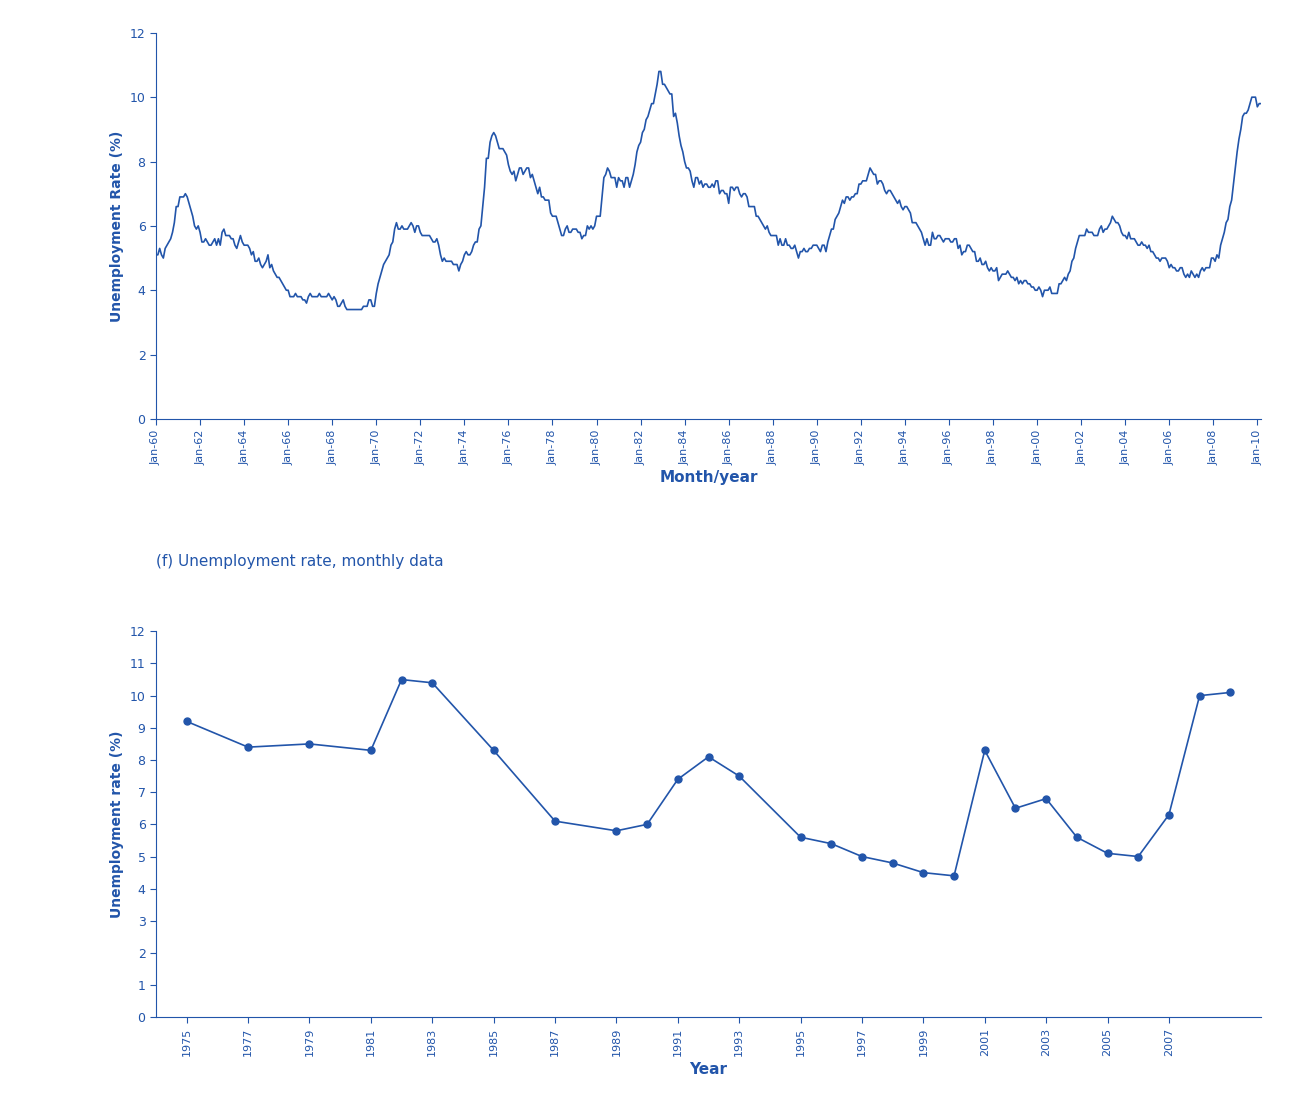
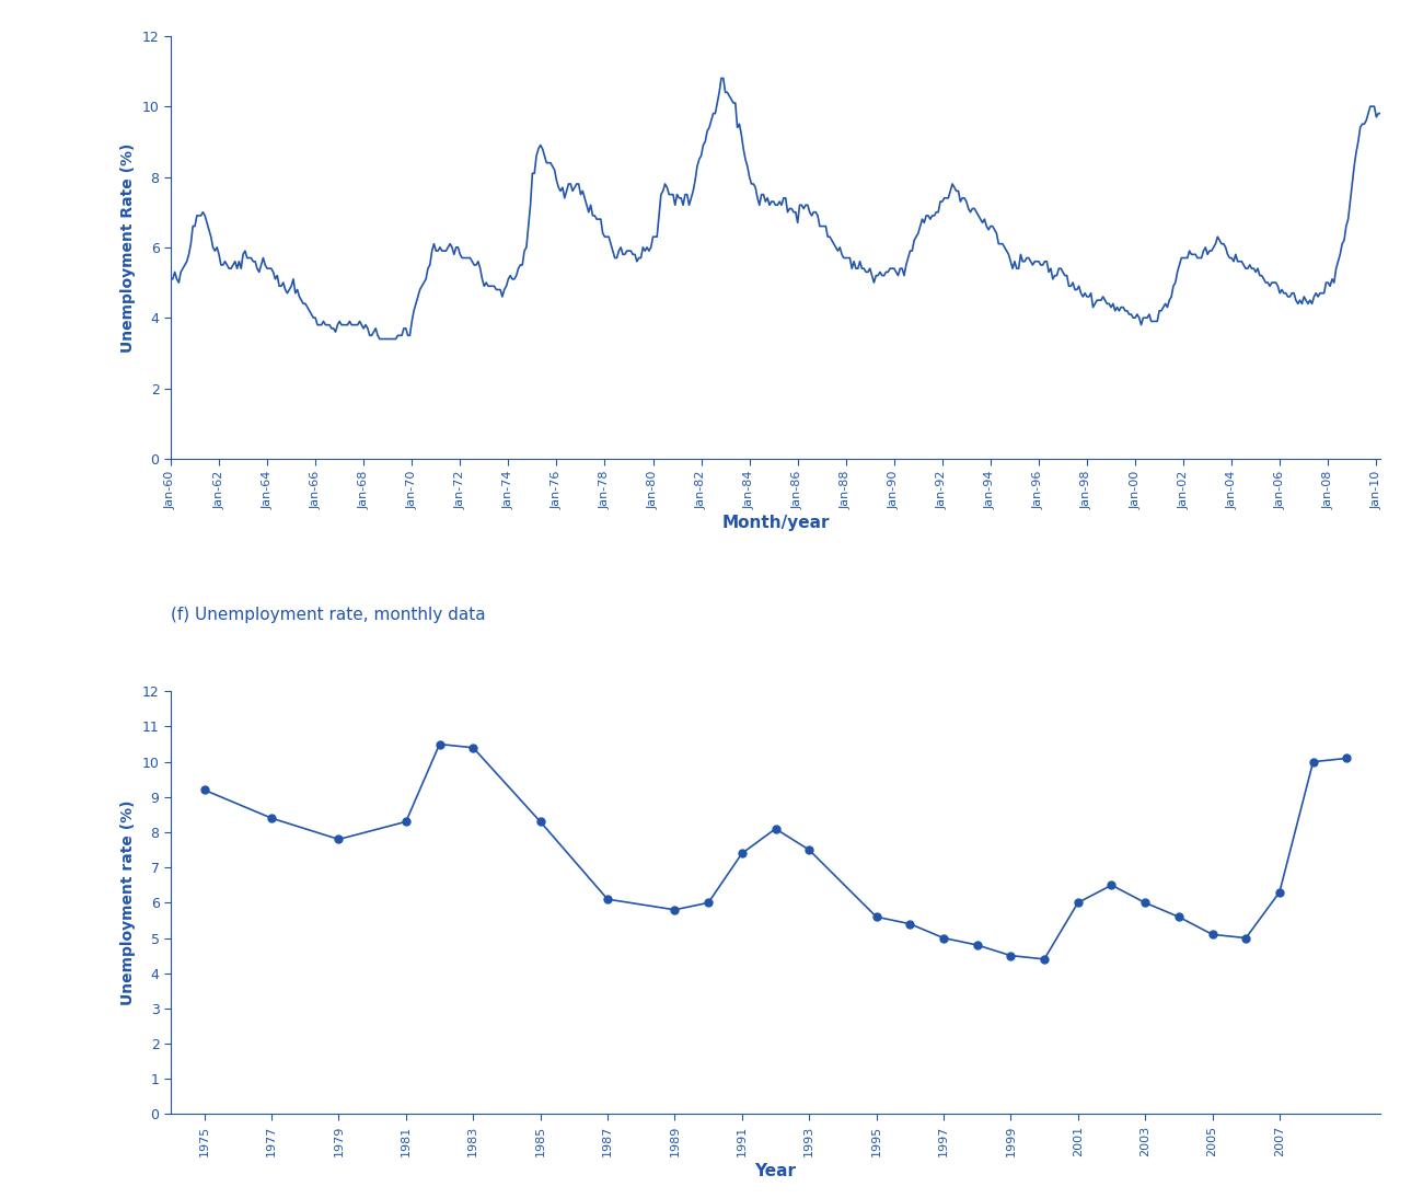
1979: 8.5 -> 7.8
2001: 8.3 -> 6.0
2003: 6.8 -> 6.0
